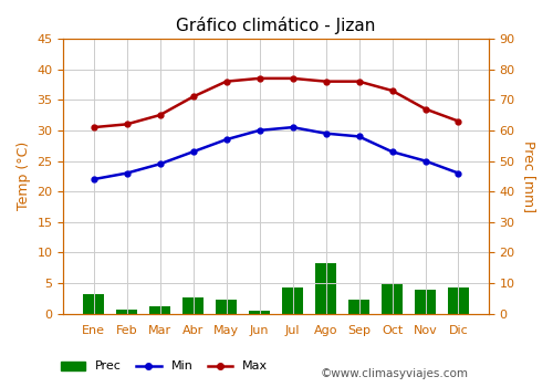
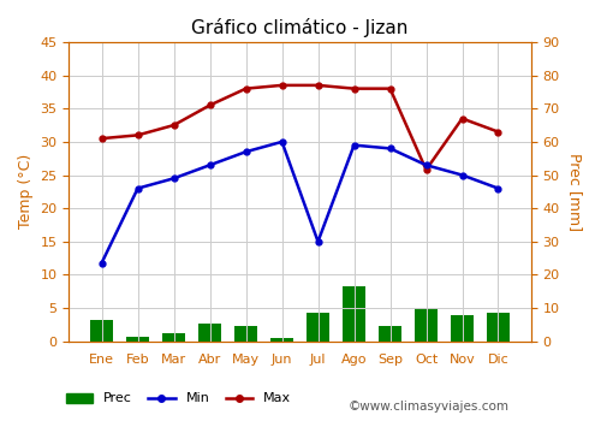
Min/Ene: 22.0 -> 11.8
Min/Jul: 30.5 -> 15.0
Max/Oct: 36.5 -> 25.8
